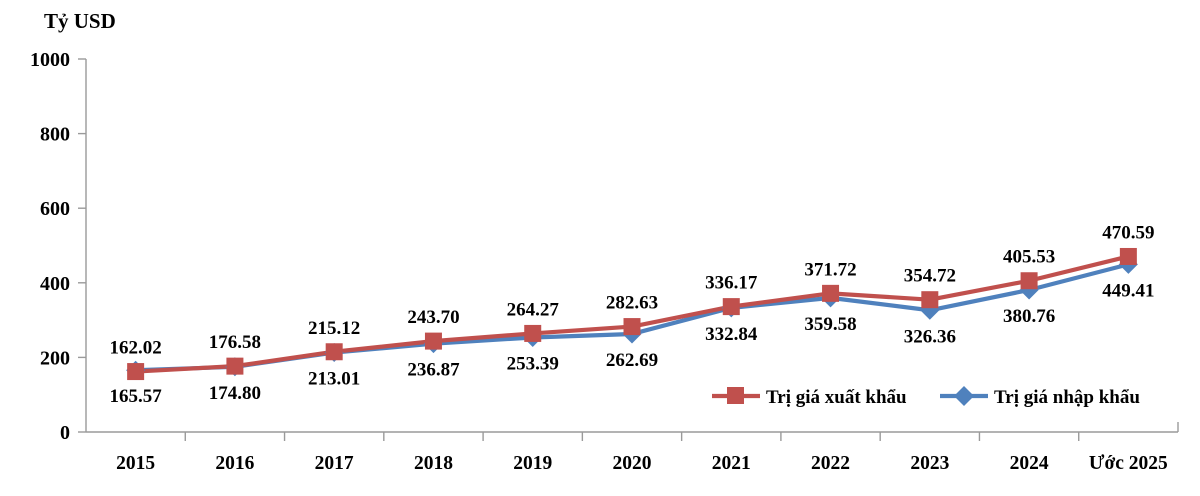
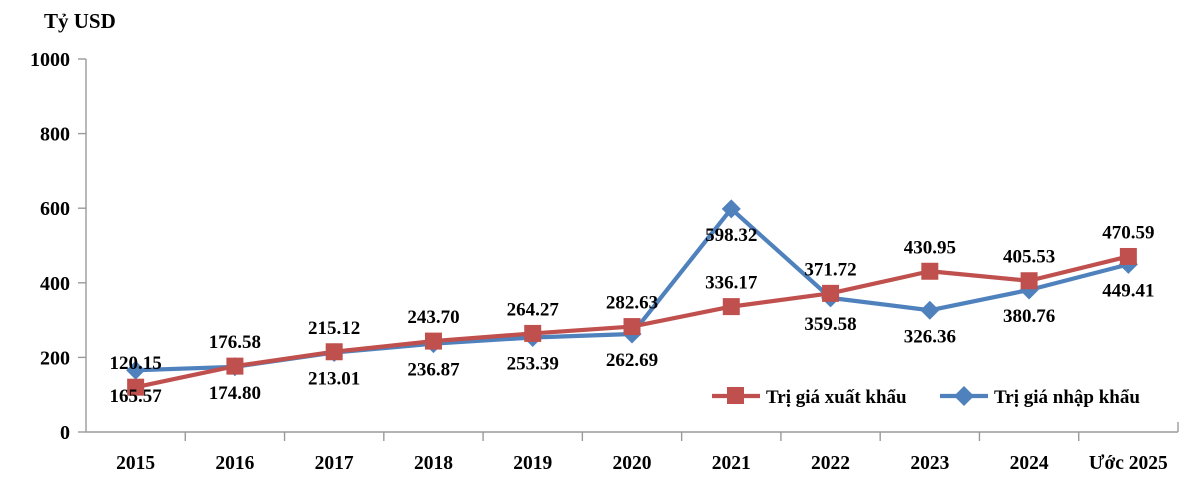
Trị giá xuất khẩu/2015: 162.02 -> 120.15
Trị giá nhập khẩu/2021: 332.84 -> 598.32
Trị giá xuất khẩu/2023: 354.72 -> 430.95
